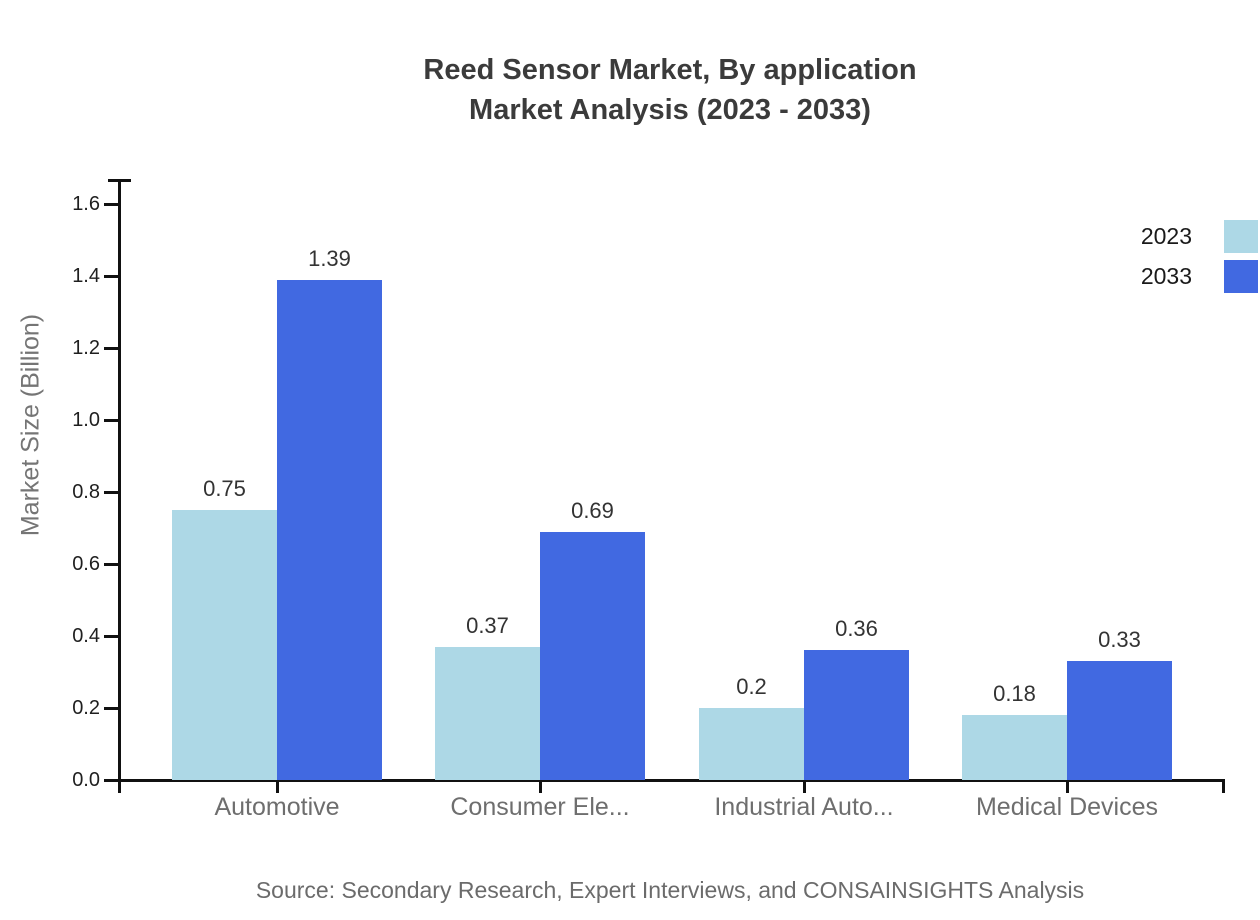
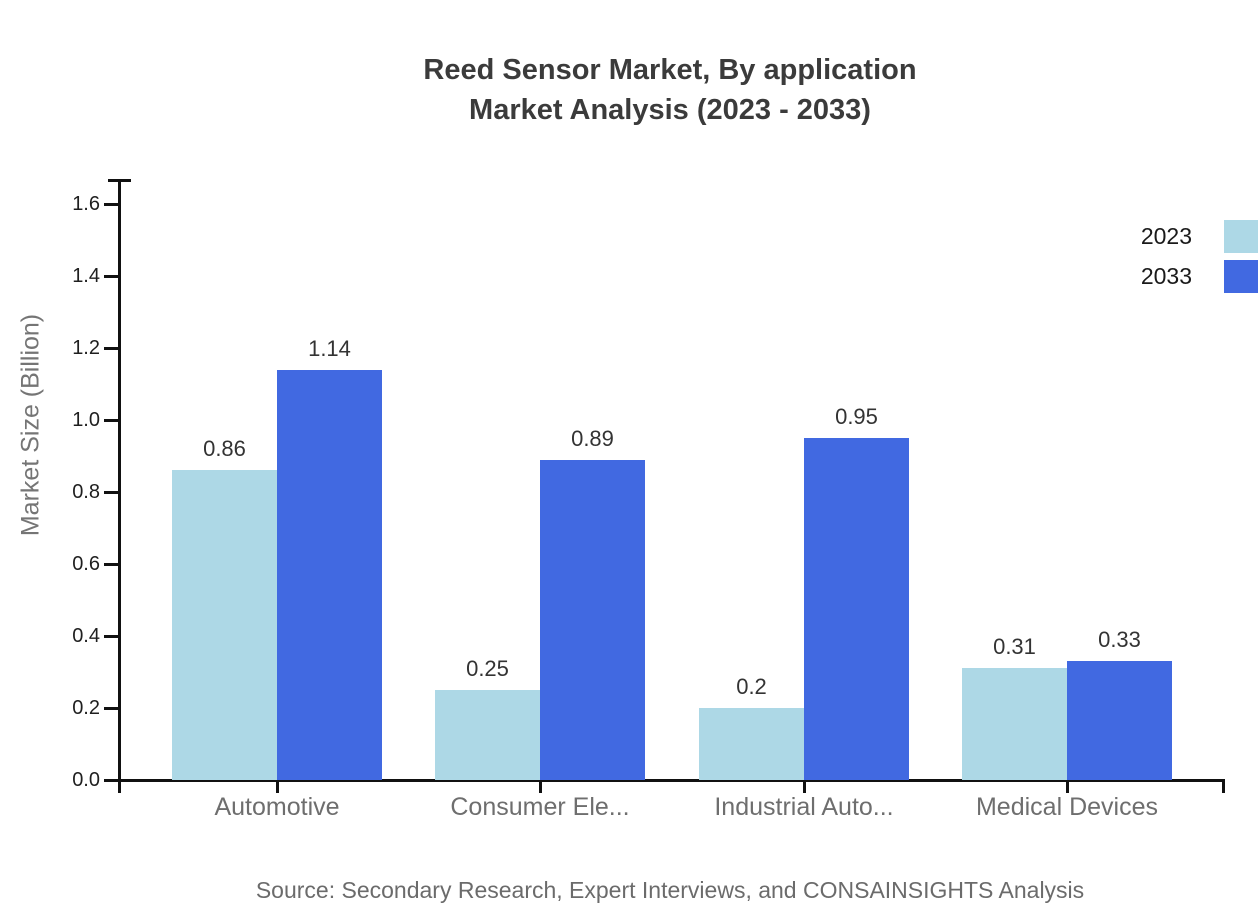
2023/Automotive: 0.75 -> 0.86
2033/Automotive: 1.39 -> 1.14
2023/Consumer Ele...: 0.37 -> 0.25
2033/Consumer Ele...: 0.69 -> 0.89
2033/Industrial Auto...: 0.36 -> 0.95
2023/Medical Devices: 0.18 -> 0.31
